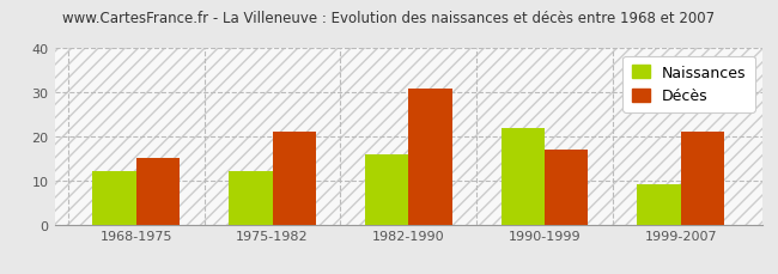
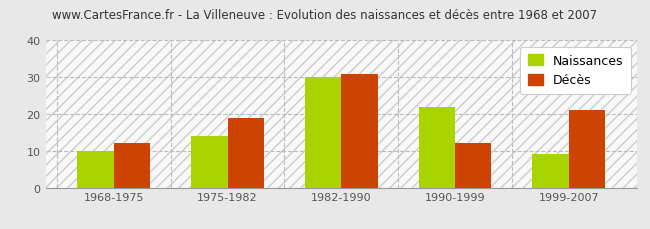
Naissances/1968-1975: 12 -> 10
Décès/1968-1975: 15 -> 12
Naissances/1975-1982: 12 -> 14
Décès/1975-1982: 21 -> 19
Naissances/1982-1990: 16 -> 30
Décès/1990-1999: 17 -> 12
